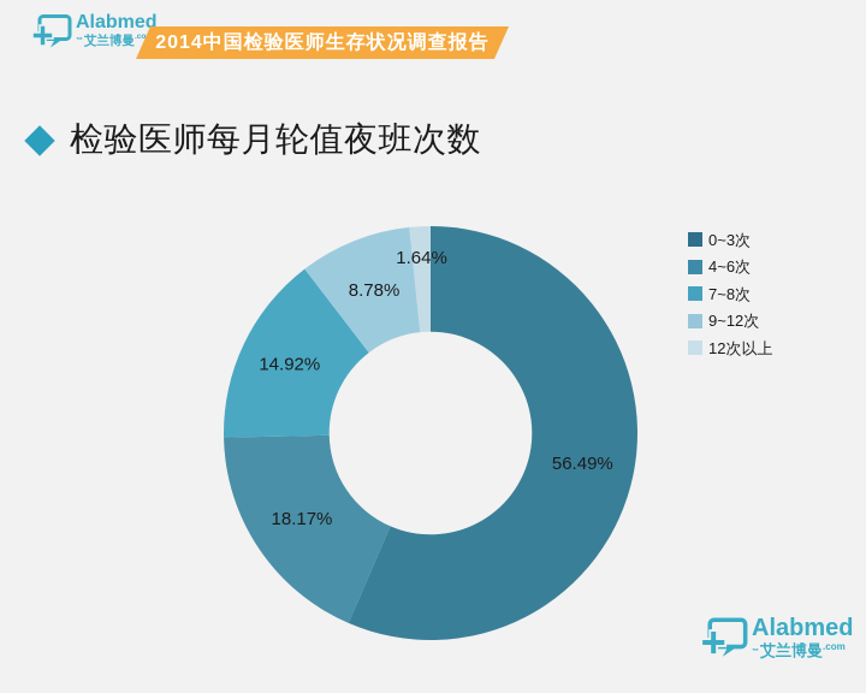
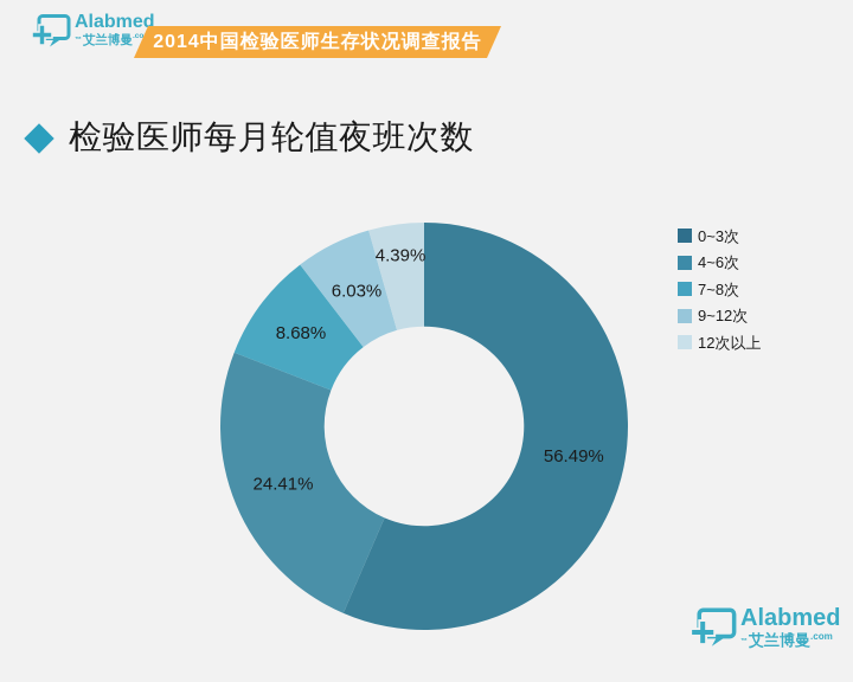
4~6次: 18.17% -> 24.41%
7~8次: 14.92% -> 8.68%
9~12次: 8.78% -> 6.03%
12次以上: 1.64% -> 4.39%
